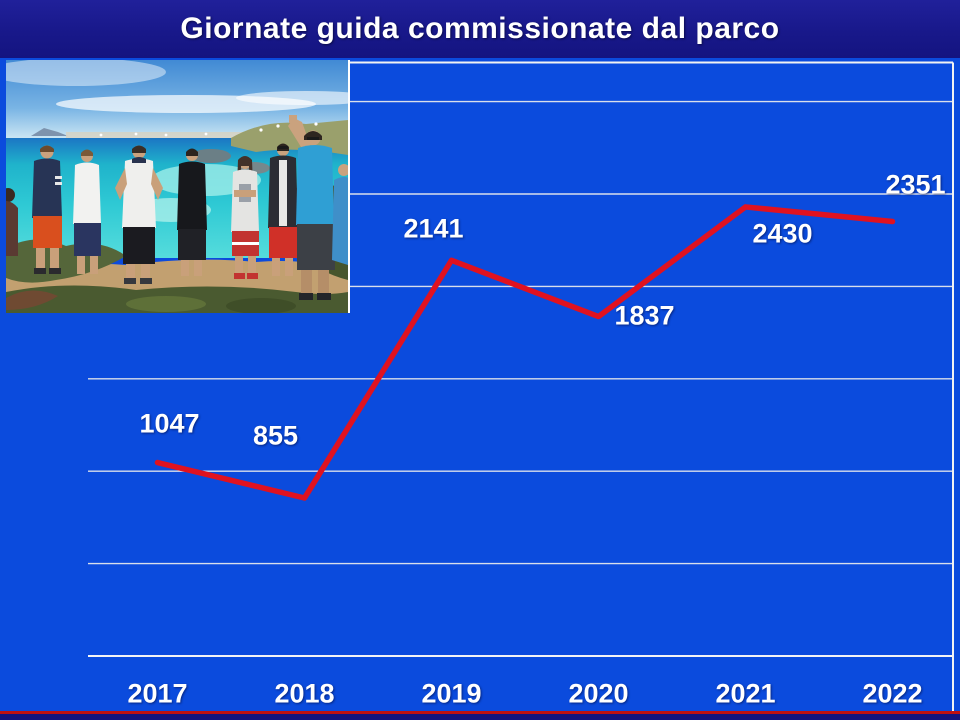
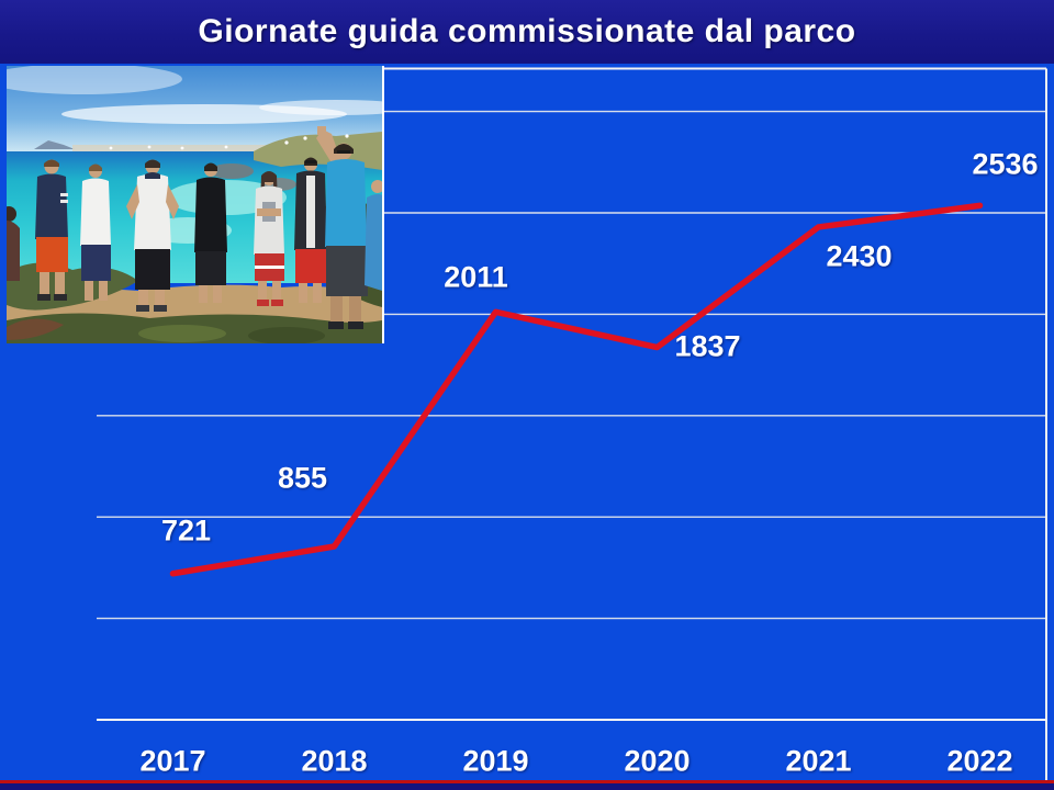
2017: 1047 -> 721
2019: 2141 -> 2011
2022: 2351 -> 2536
